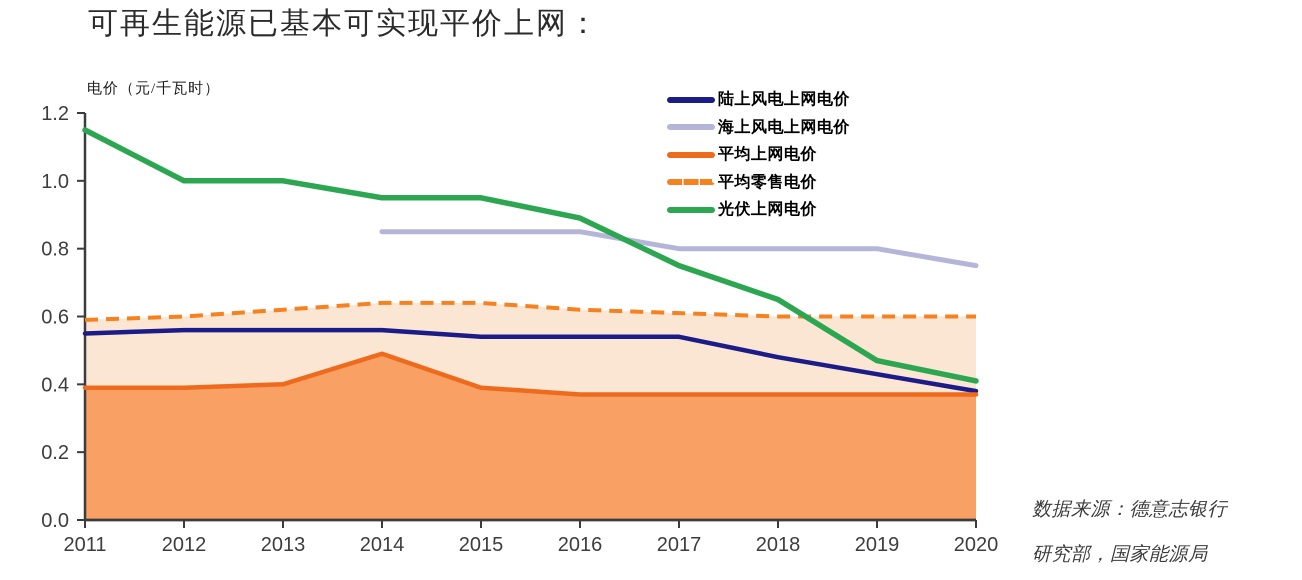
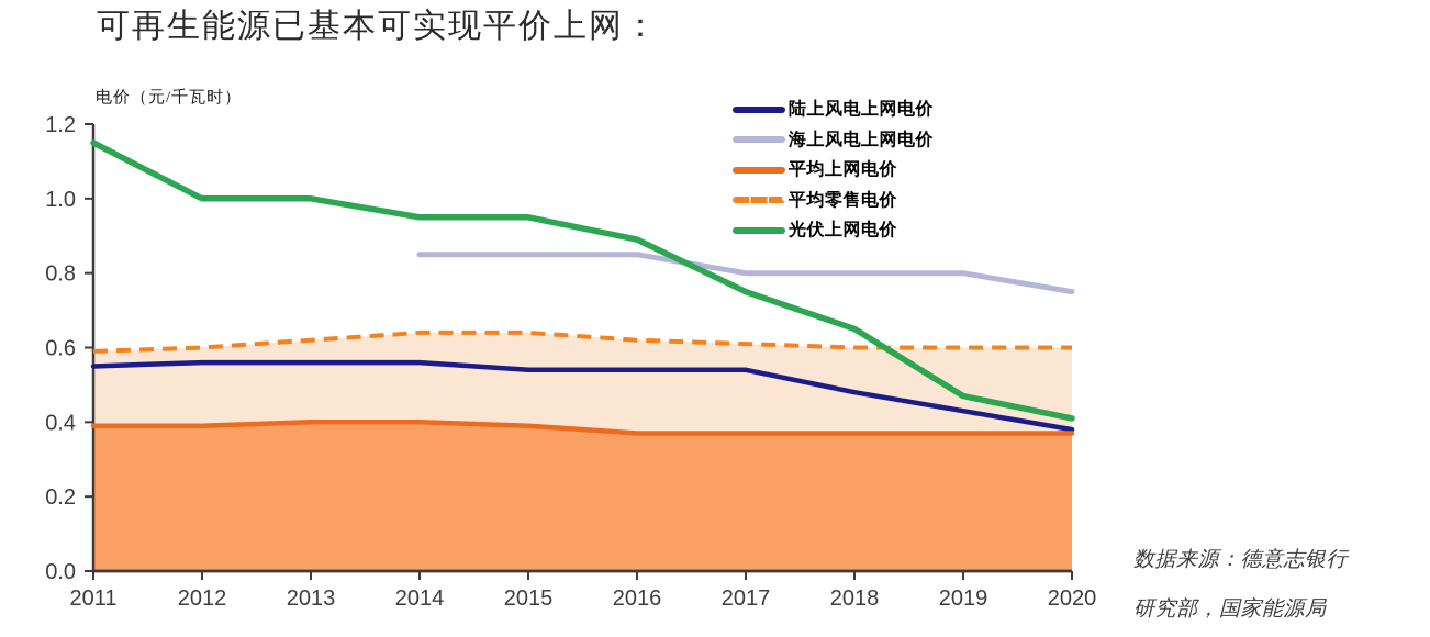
平均上网电价/2014: 0.49 -> 0.40
